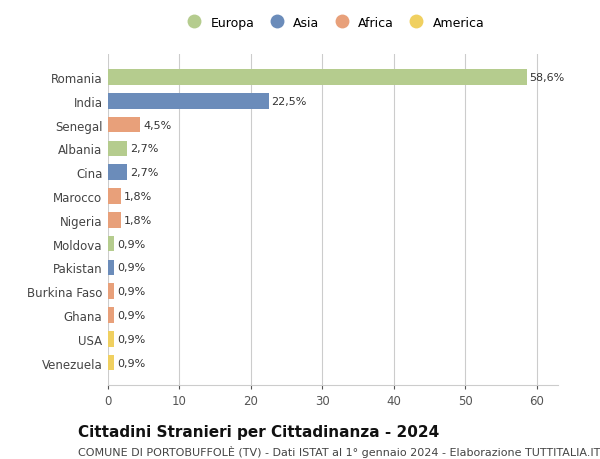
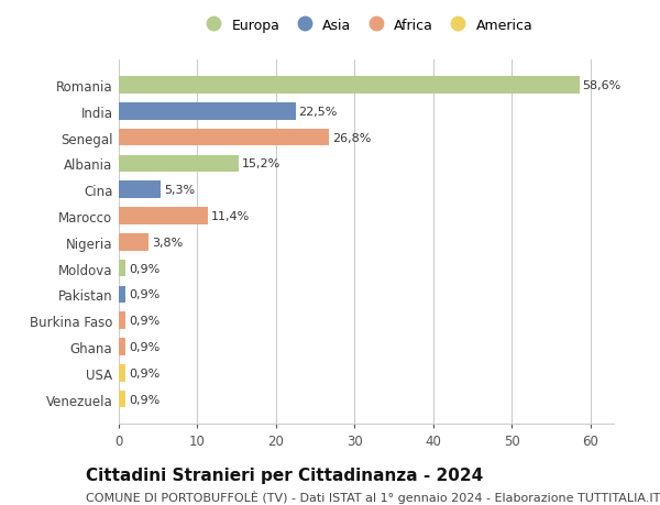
Senegal: 4,5% -> 26,8%
Albania: 2,7% -> 15,2%
Cina: 2,7% -> 5,3%
Marocco: 1,8% -> 11,4%
Nigeria: 1,8% -> 3,8%
